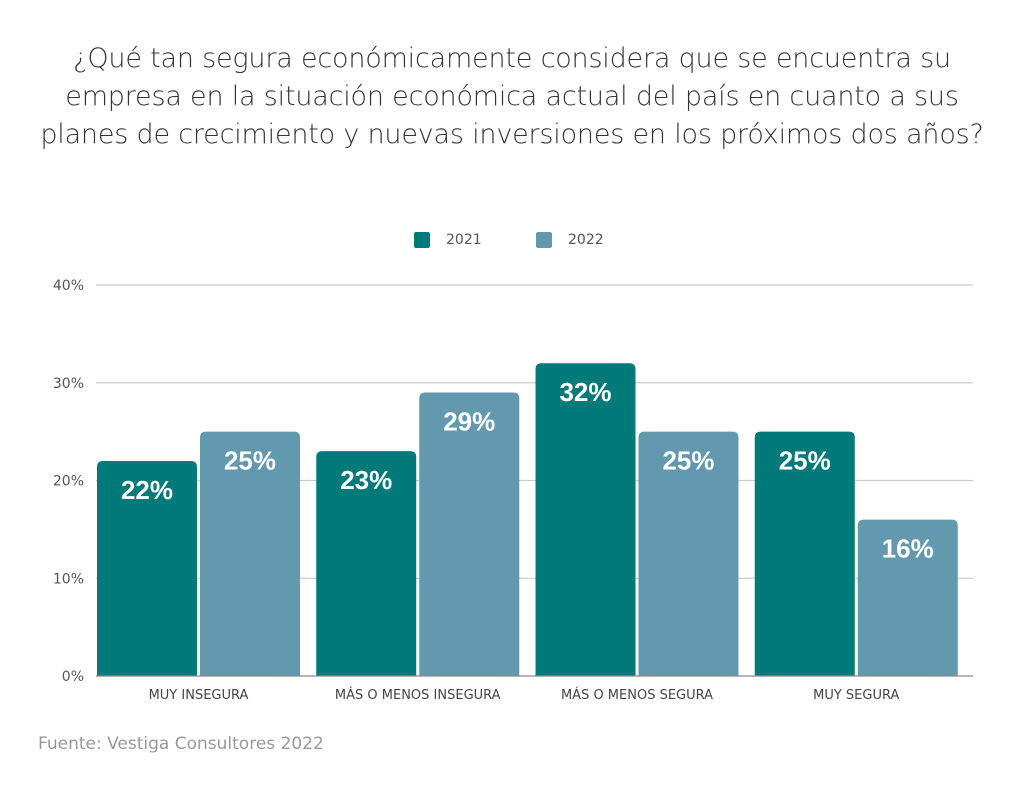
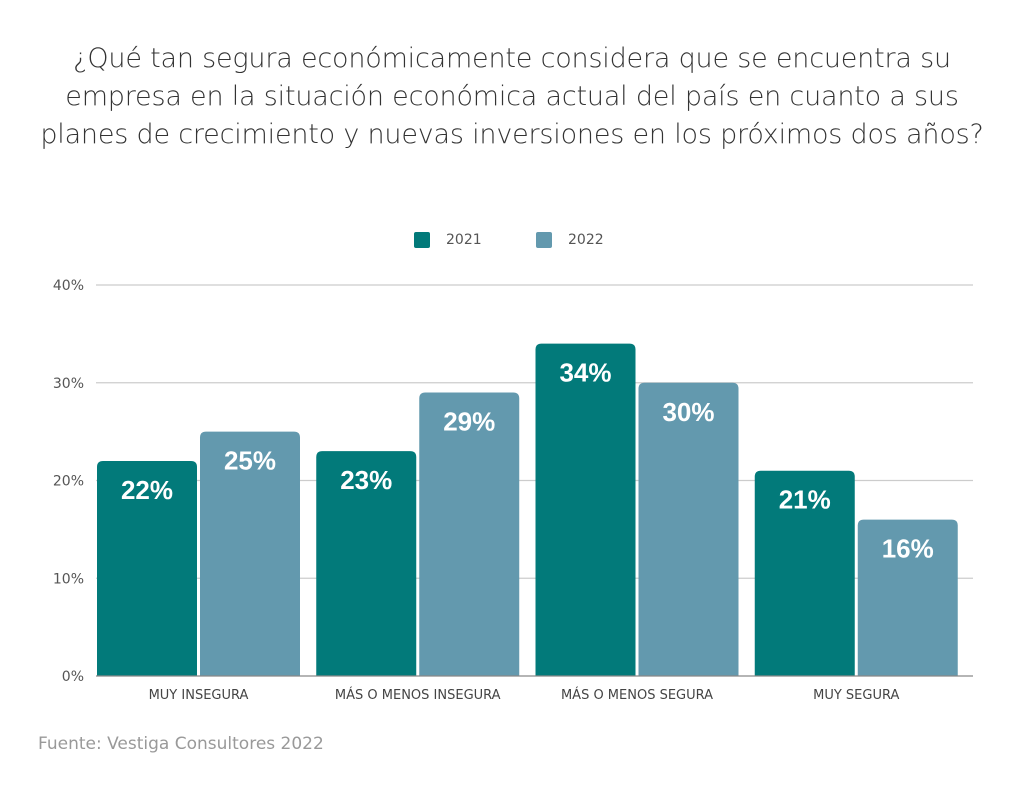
2021/MÁS O MENOS SEGURA: 32% -> 34%
2022/MÁS O MENOS SEGURA: 25% -> 30%
2021/MUY SEGURA: 25% -> 21%
